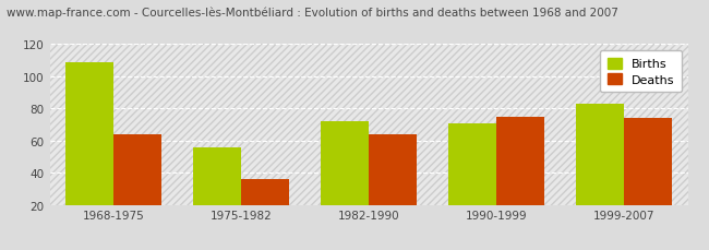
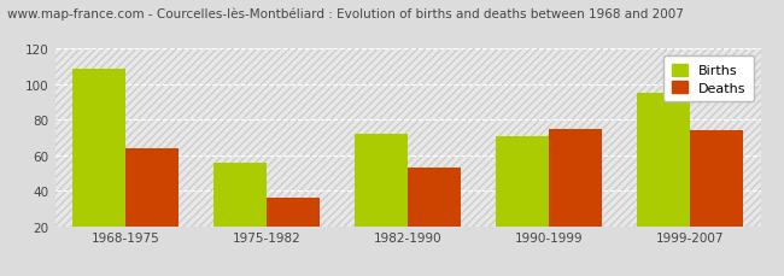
Deaths/1982-1990: 64 -> 53
Births/1999-2007: 83 -> 95
